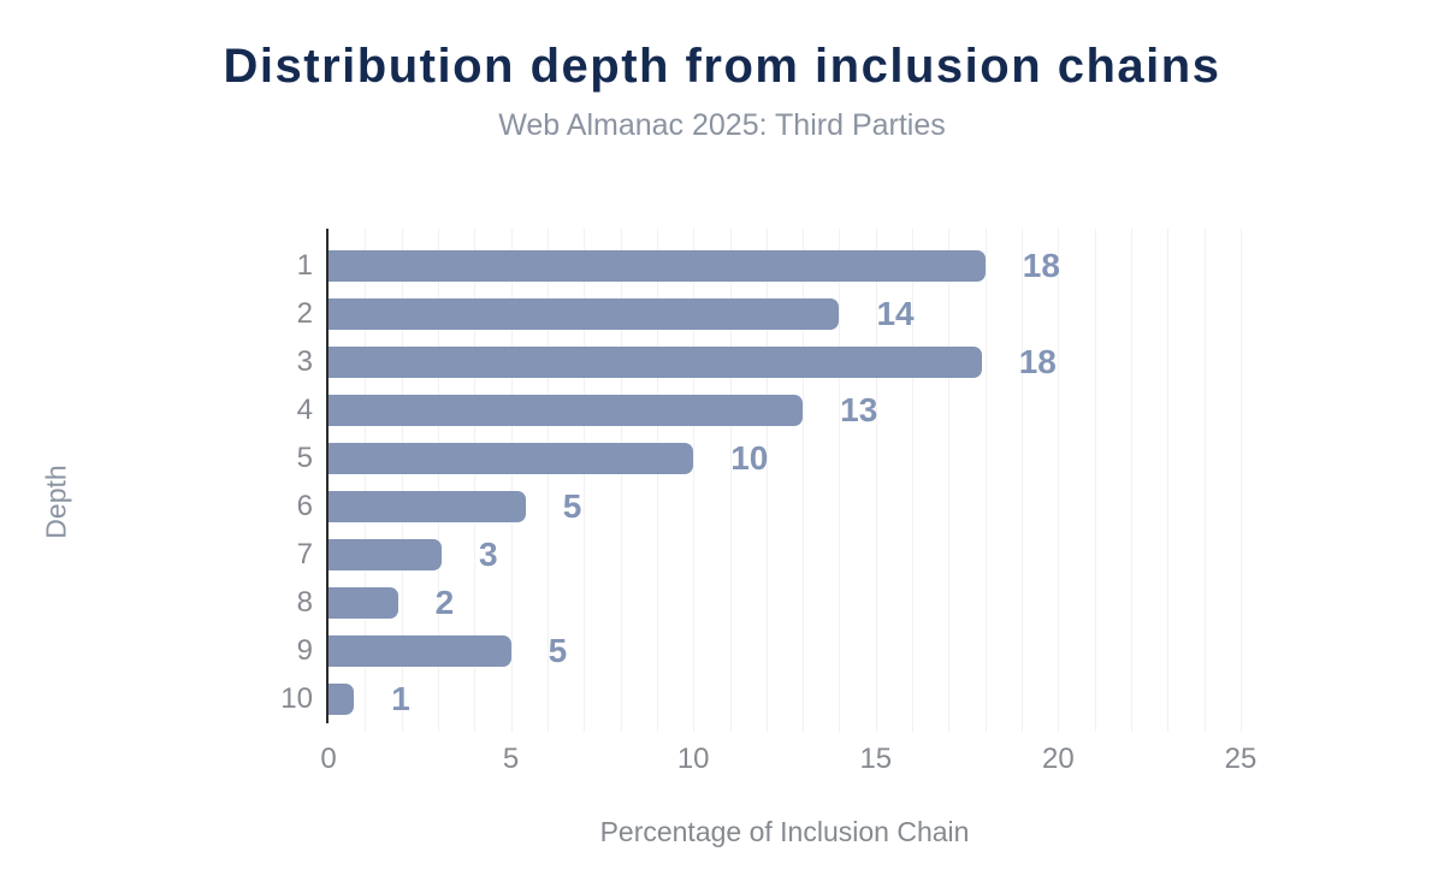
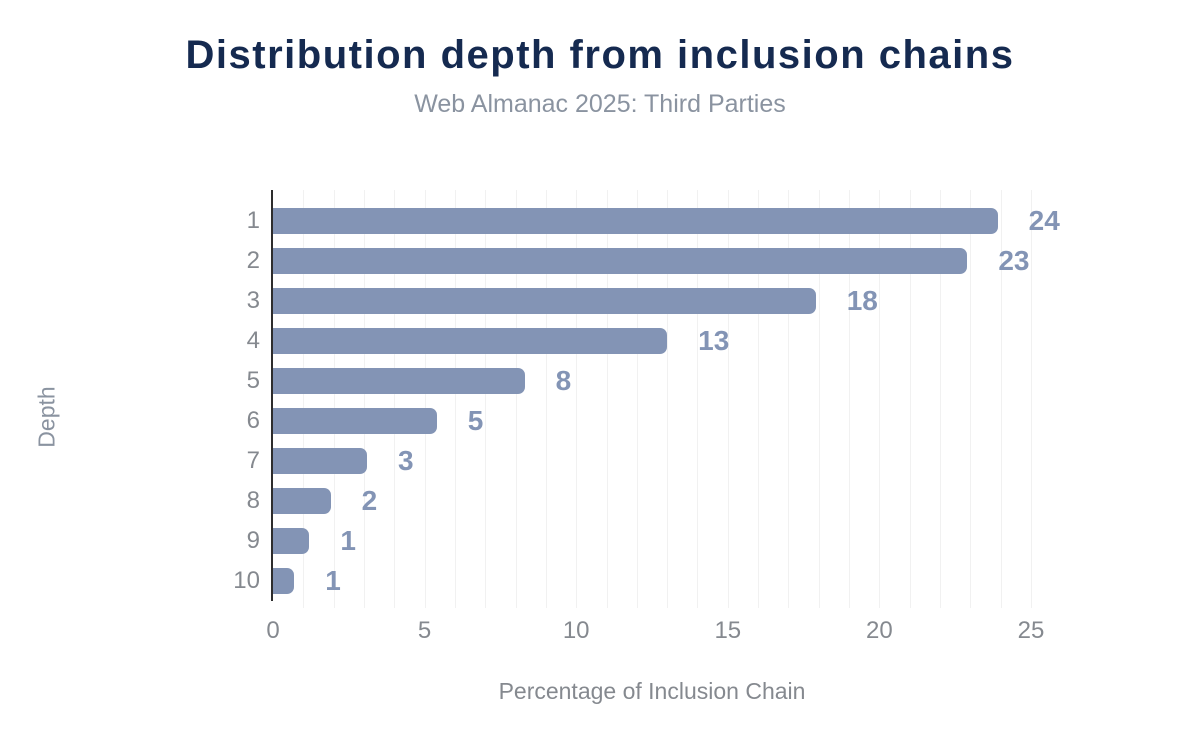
1: 18 -> 24
2: 14 -> 23
5: 10 -> 8
9: 5 -> 1
